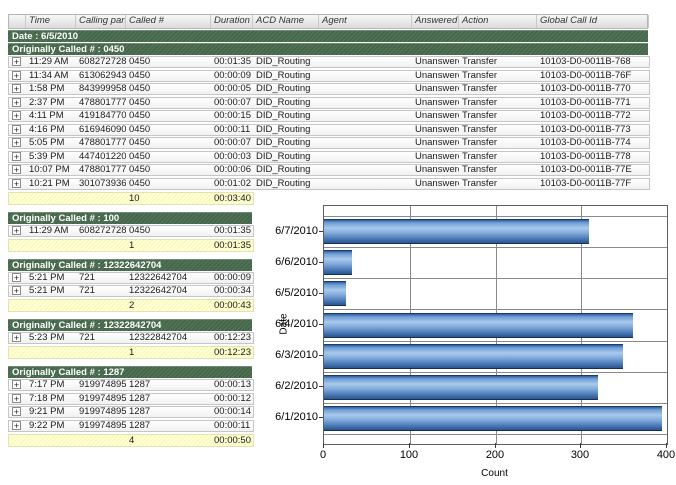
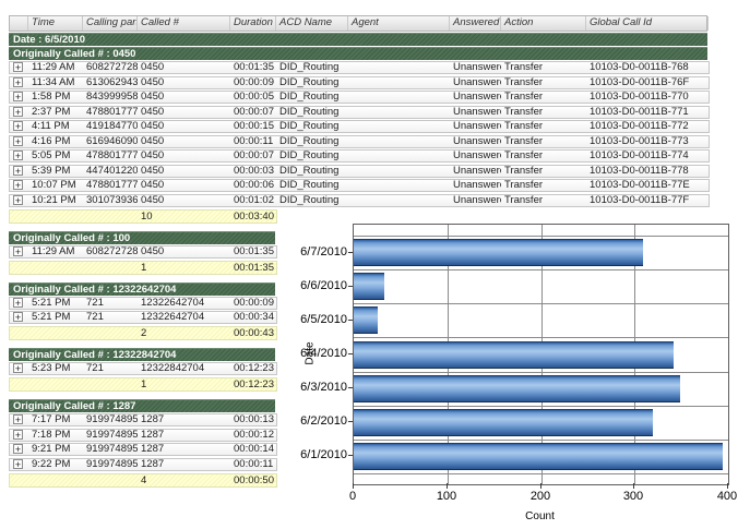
6/4/2010: 360 -> 340
